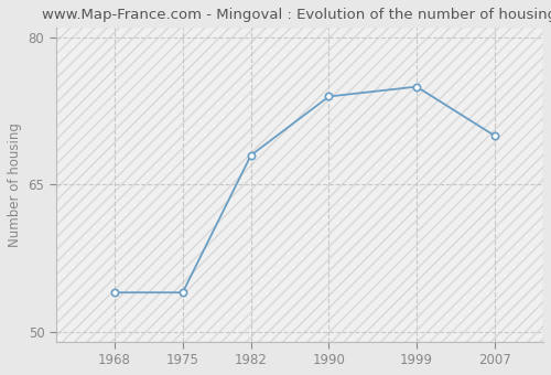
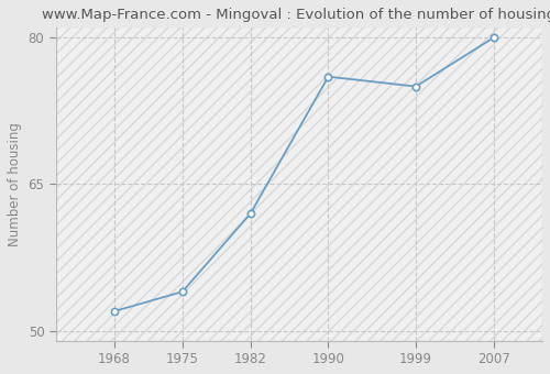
1968: 54 -> 52
1982: 68 -> 62
1990: 74 -> 76
2007: 70 -> 80
